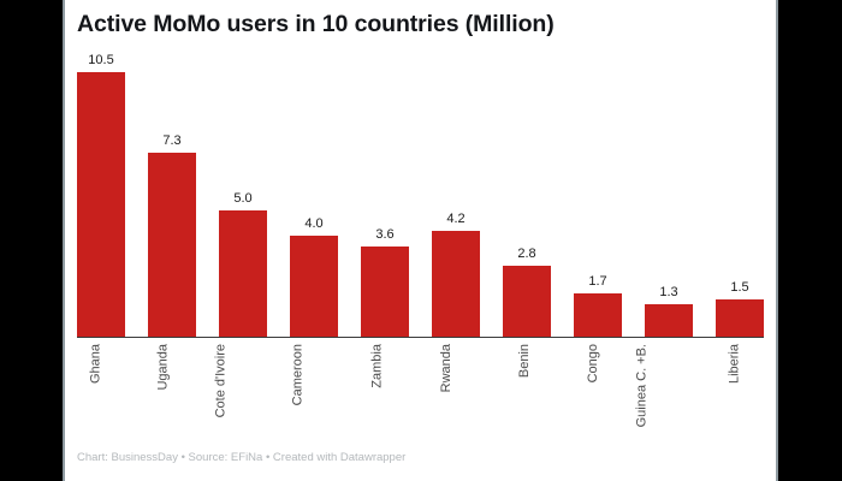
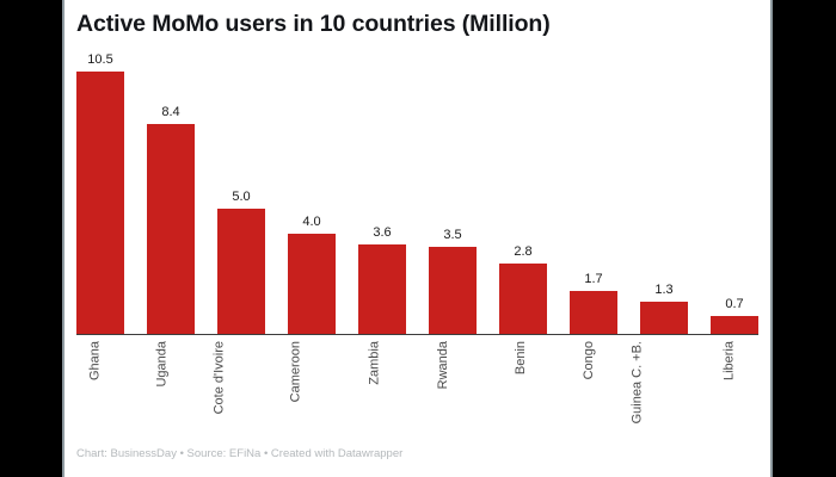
Uganda: 7.3 -> 8.4
Rwanda: 4.2 -> 3.5
Liberia: 1.5 -> 0.7
